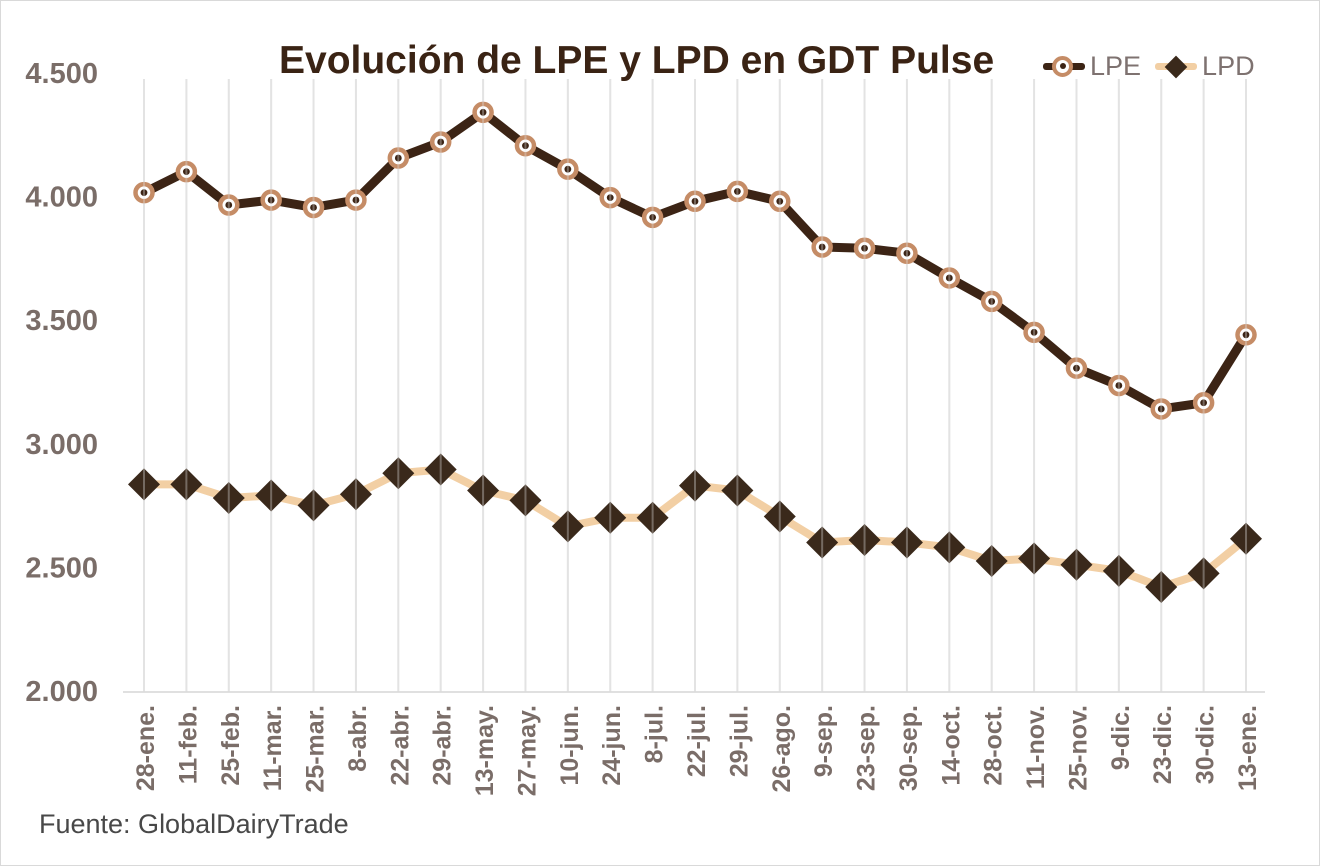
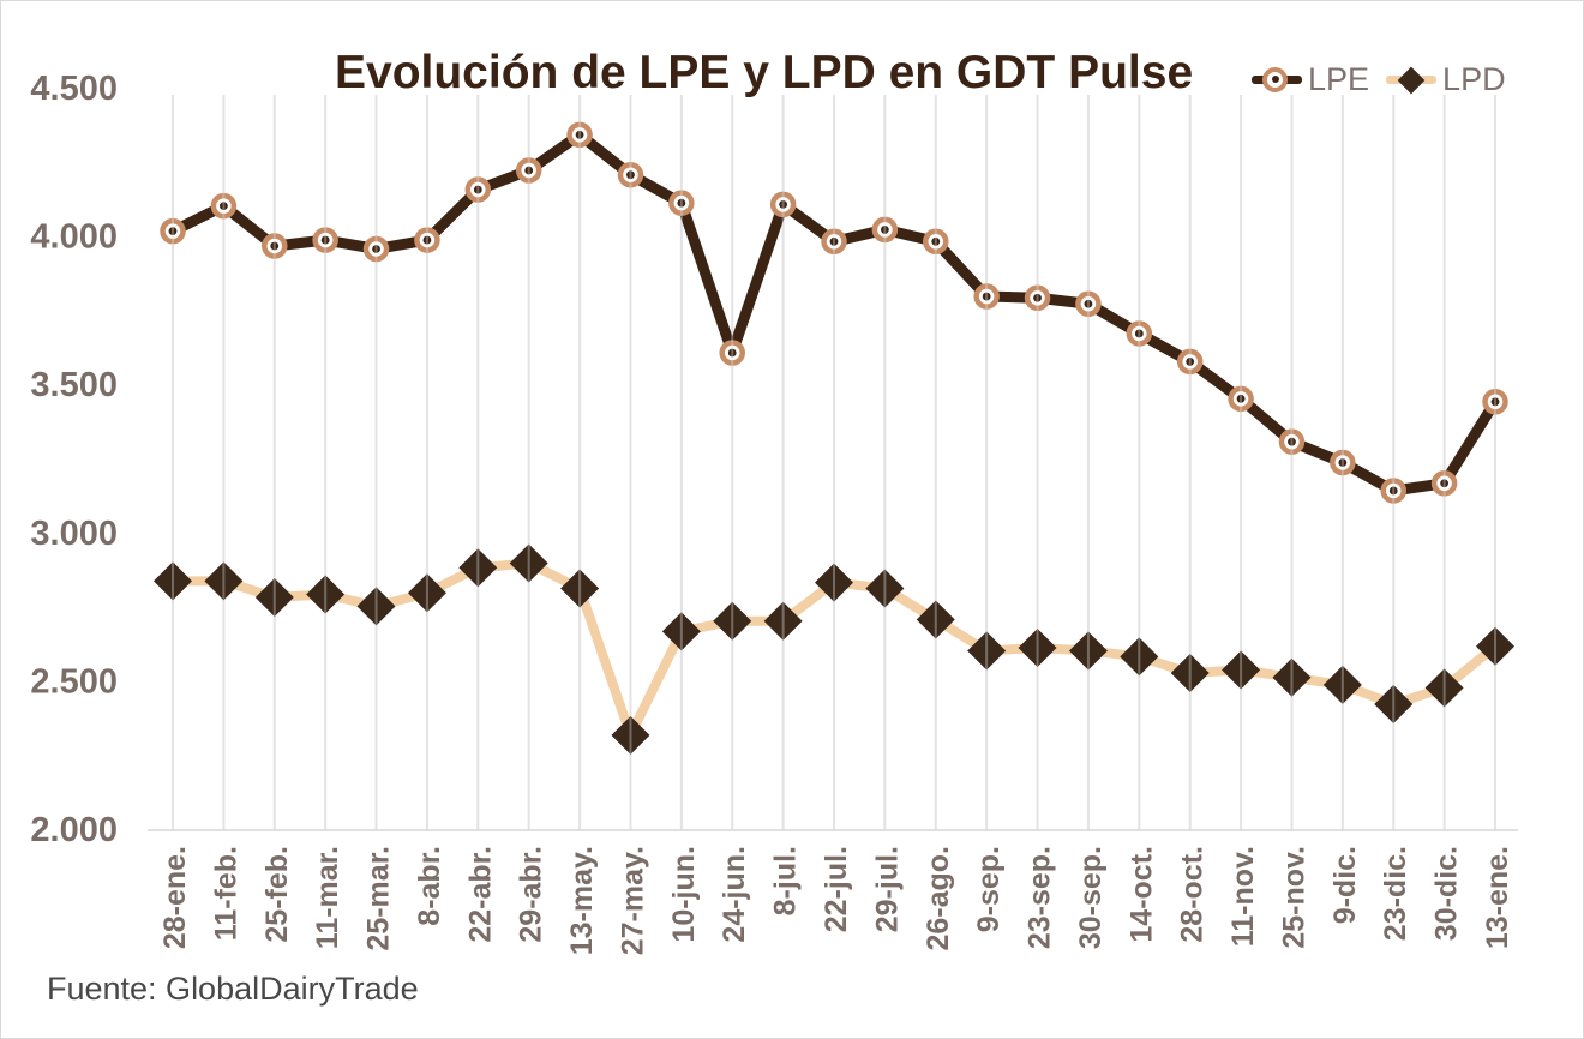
LPD/27-may.: 2780 -> 2320
LPE/24-jun.: 4000 -> 3610
LPE/8-jul.: 3920 -> 4110
